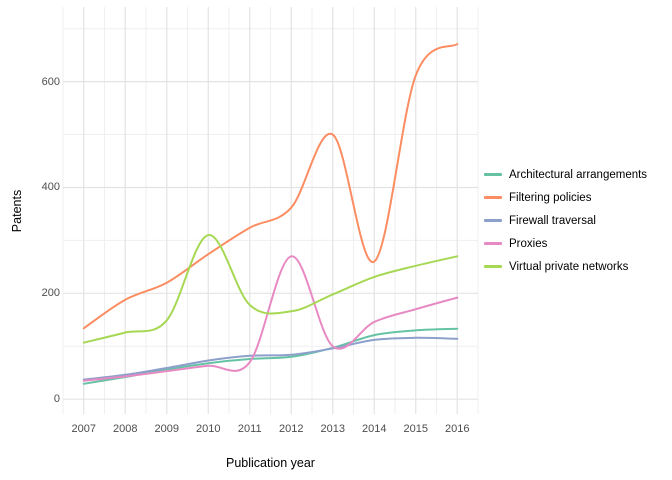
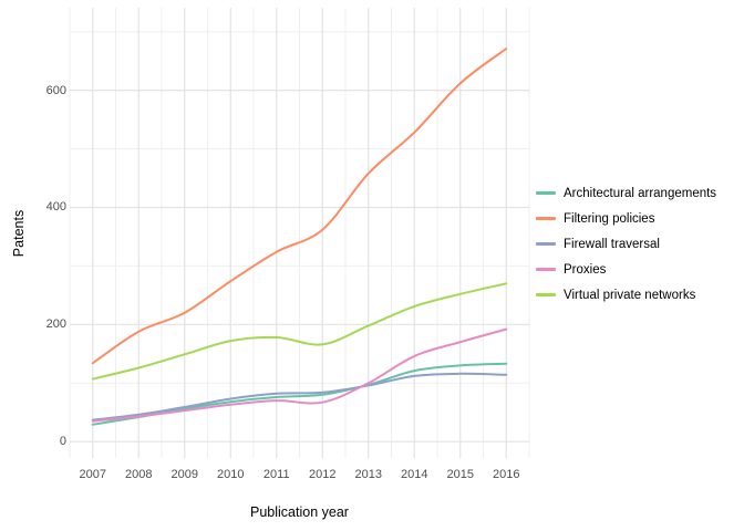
Virtual private networks/2010: 310 -> 170
Proxies/2012: 270 -> 70
Filtering policies/2013: 500 -> 460
Filtering policies/2014: 260 -> 530
